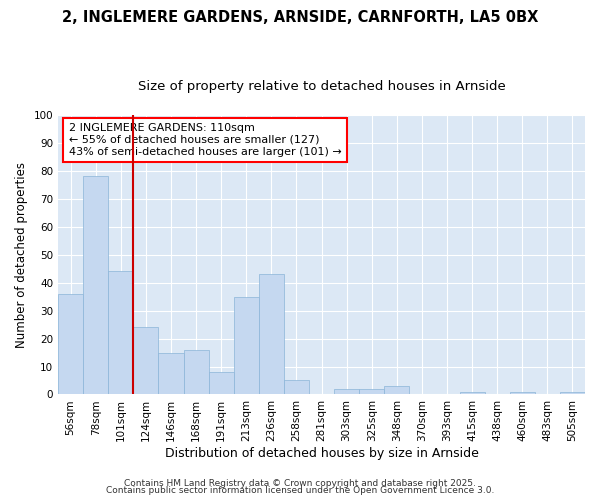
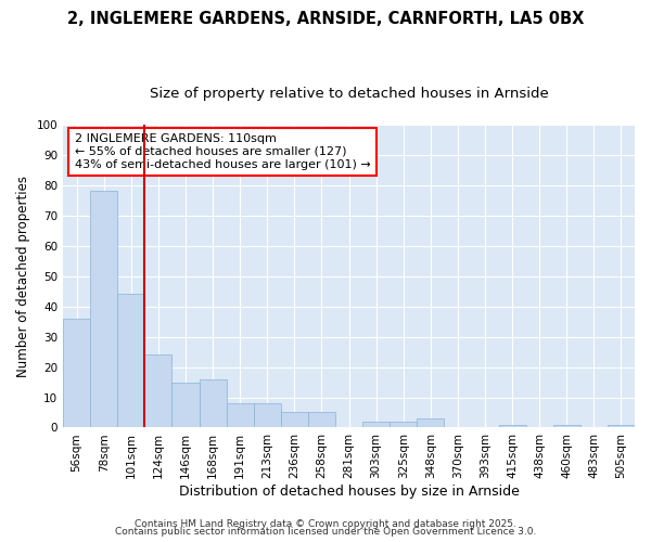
213sqm: 35 -> 8
236sqm: 43 -> 5
